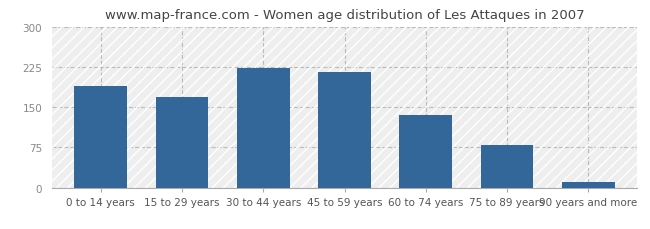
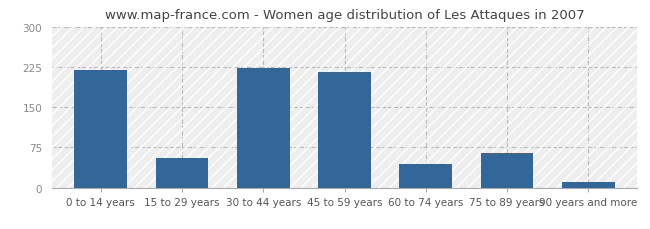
0 to 14 years: 190 -> 220
15 to 29 years: 168 -> 56
60 to 74 years: 135 -> 44
75 to 89 years: 80 -> 64
